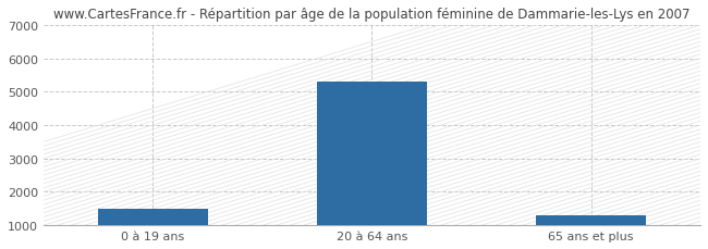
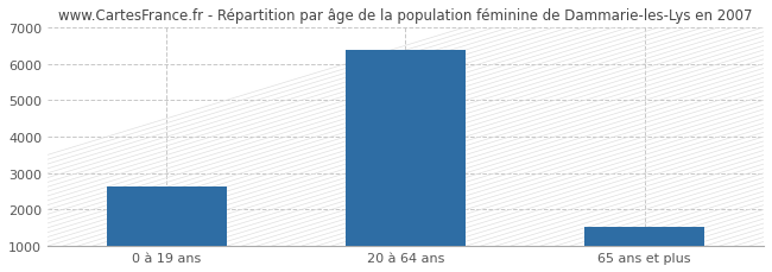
0 à 19 ans: 1500 -> 2620
20 à 64 ans: 5300 -> 6370
65 ans et plus: 1300 -> 1530
